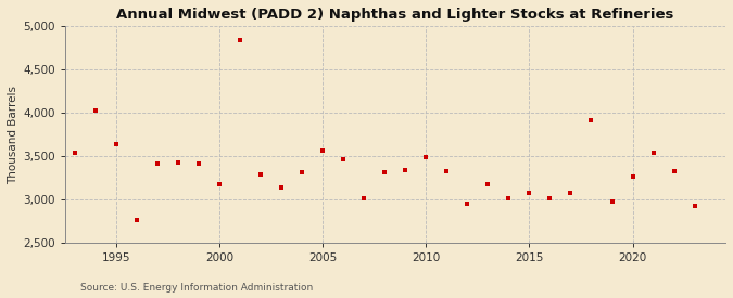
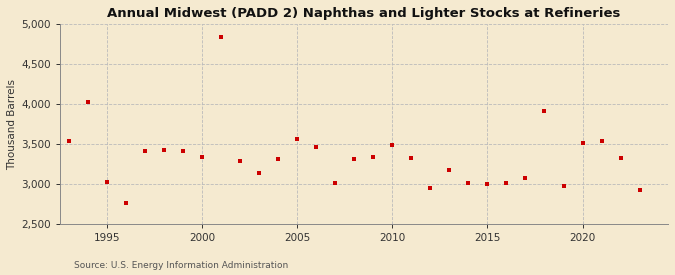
1995: 3,640 -> 3,030
2000: 3,180 -> 3,340
2015: 3,080 -> 3,000
2020: 3,260 -> 3,510
